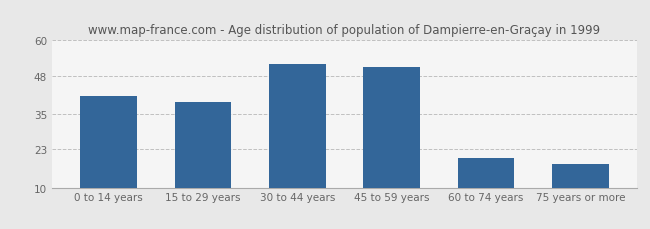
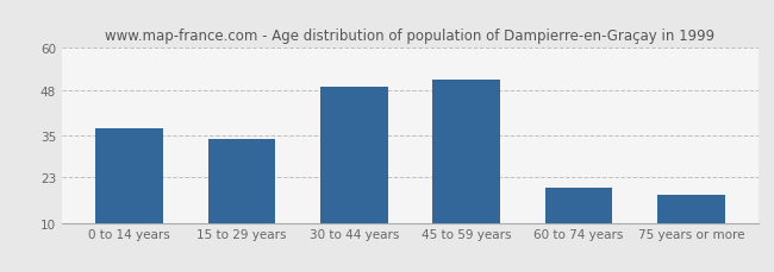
0 to 14 years: 41 -> 37
15 to 29 years: 39 -> 34
30 to 44 years: 52 -> 49
